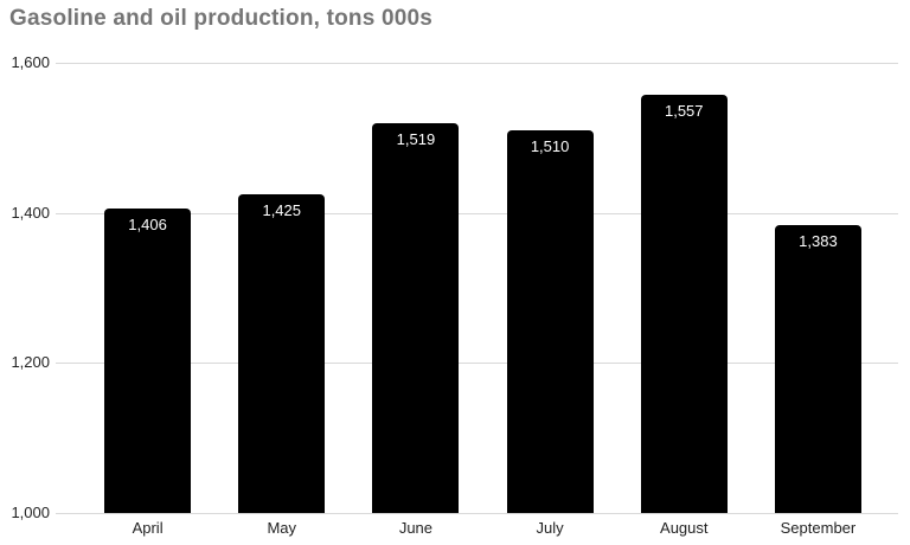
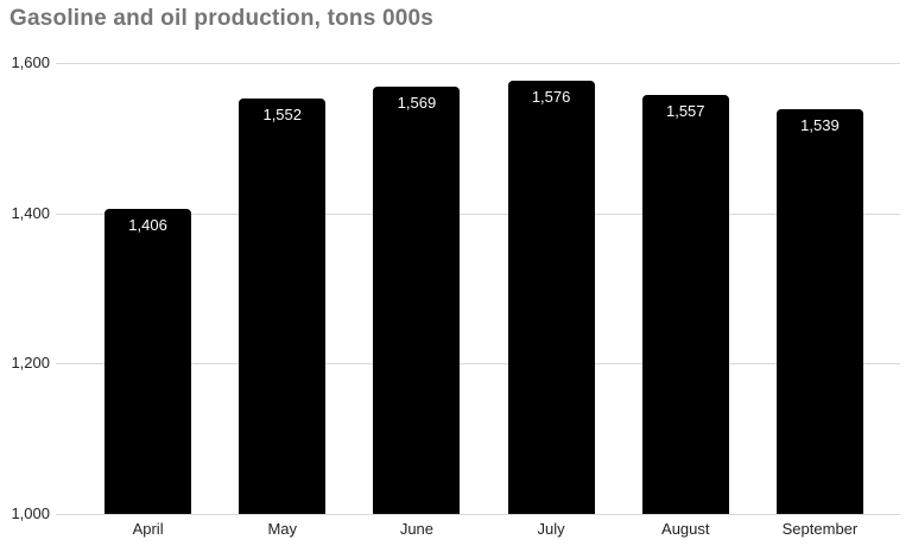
May: 1,425 -> 1,552
June: 1,519 -> 1,569
July: 1,510 -> 1,576
September: 1,383 -> 1,539
